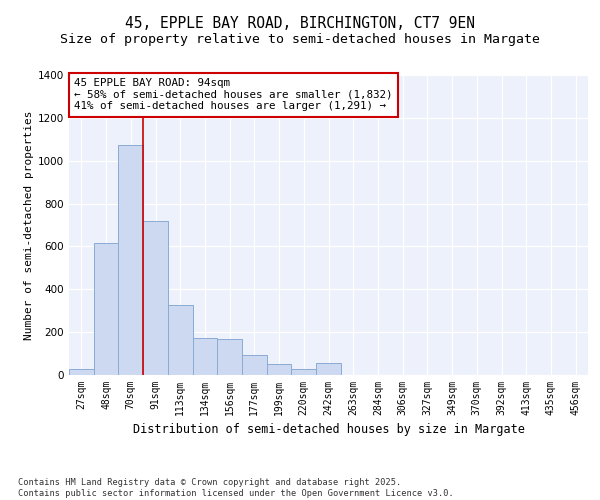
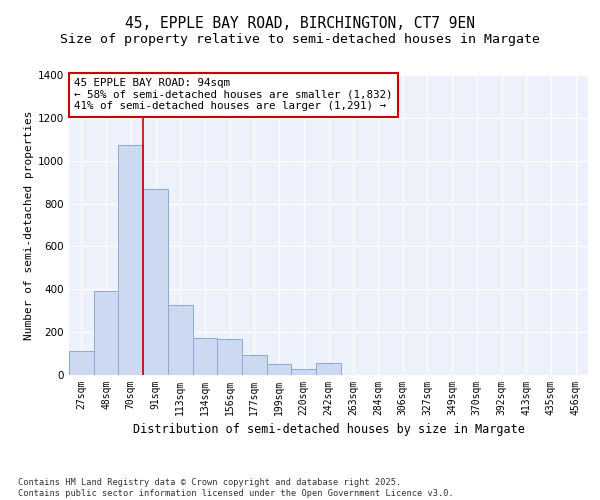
27sqm: 30 -> 110
48sqm: 615 -> 390
91sqm: 720 -> 870
